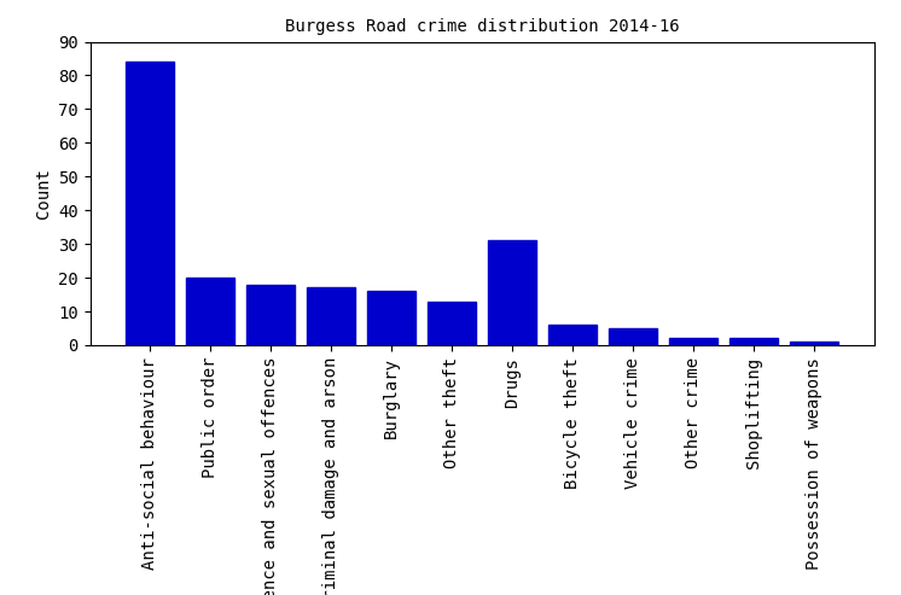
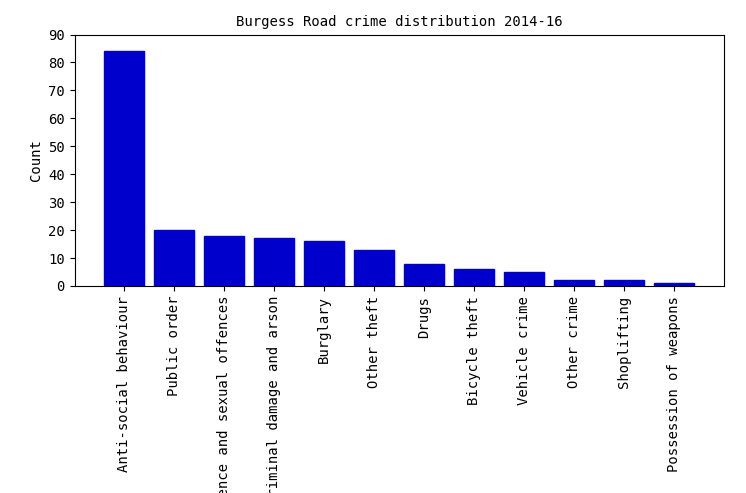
Drugs: 31 -> 8
